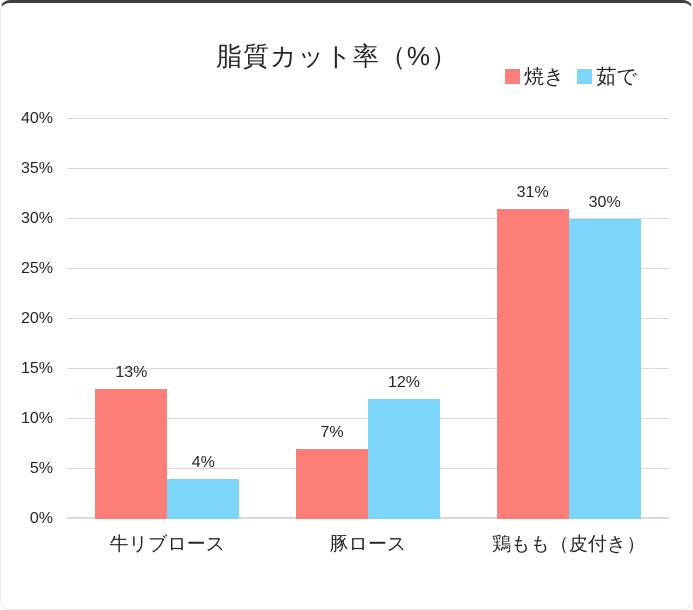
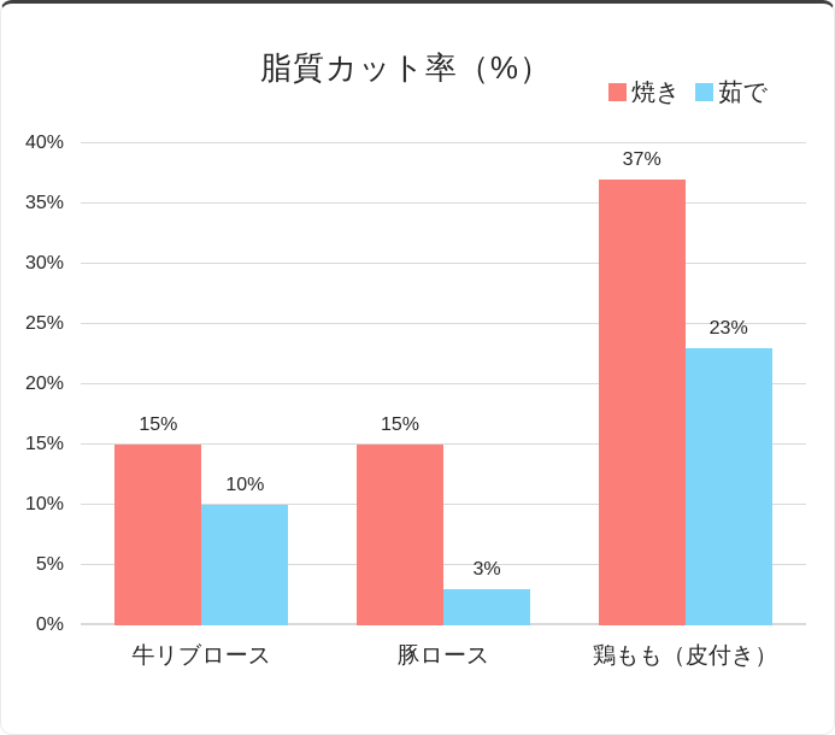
焼き/牛リブロース: 13% -> 15%
茹で/牛リブロース: 4% -> 10%
焼き/豚ロース: 7% -> 15%
茹で/豚ロース: 12% -> 3%
焼き/鶏もも（皮付き）: 31% -> 37%
茹で/鶏もも（皮付き）: 30% -> 23%
